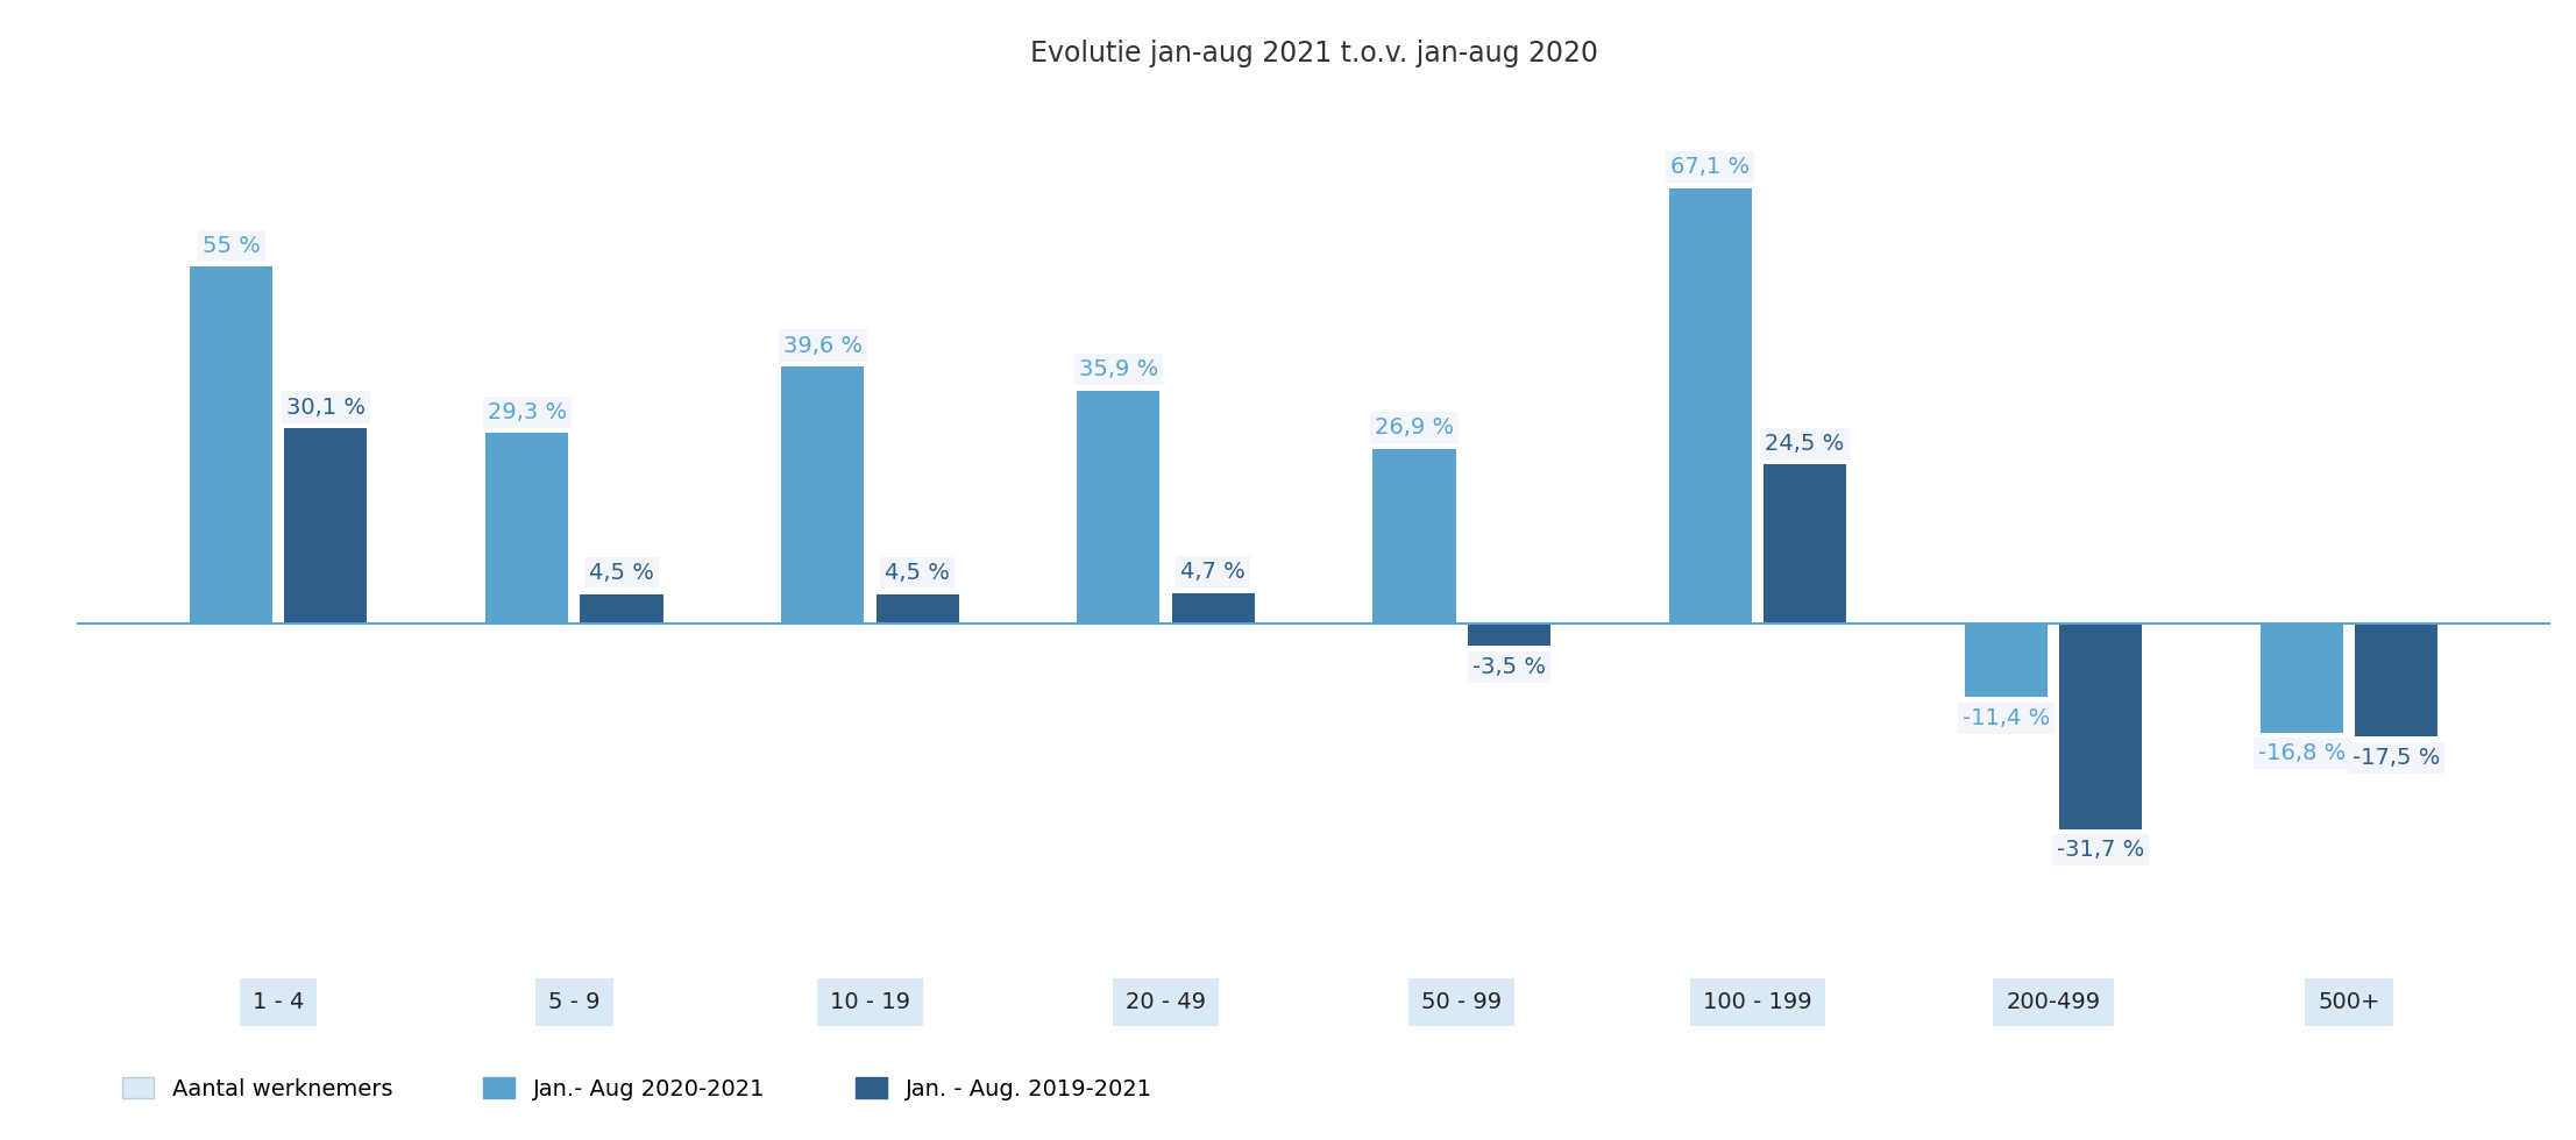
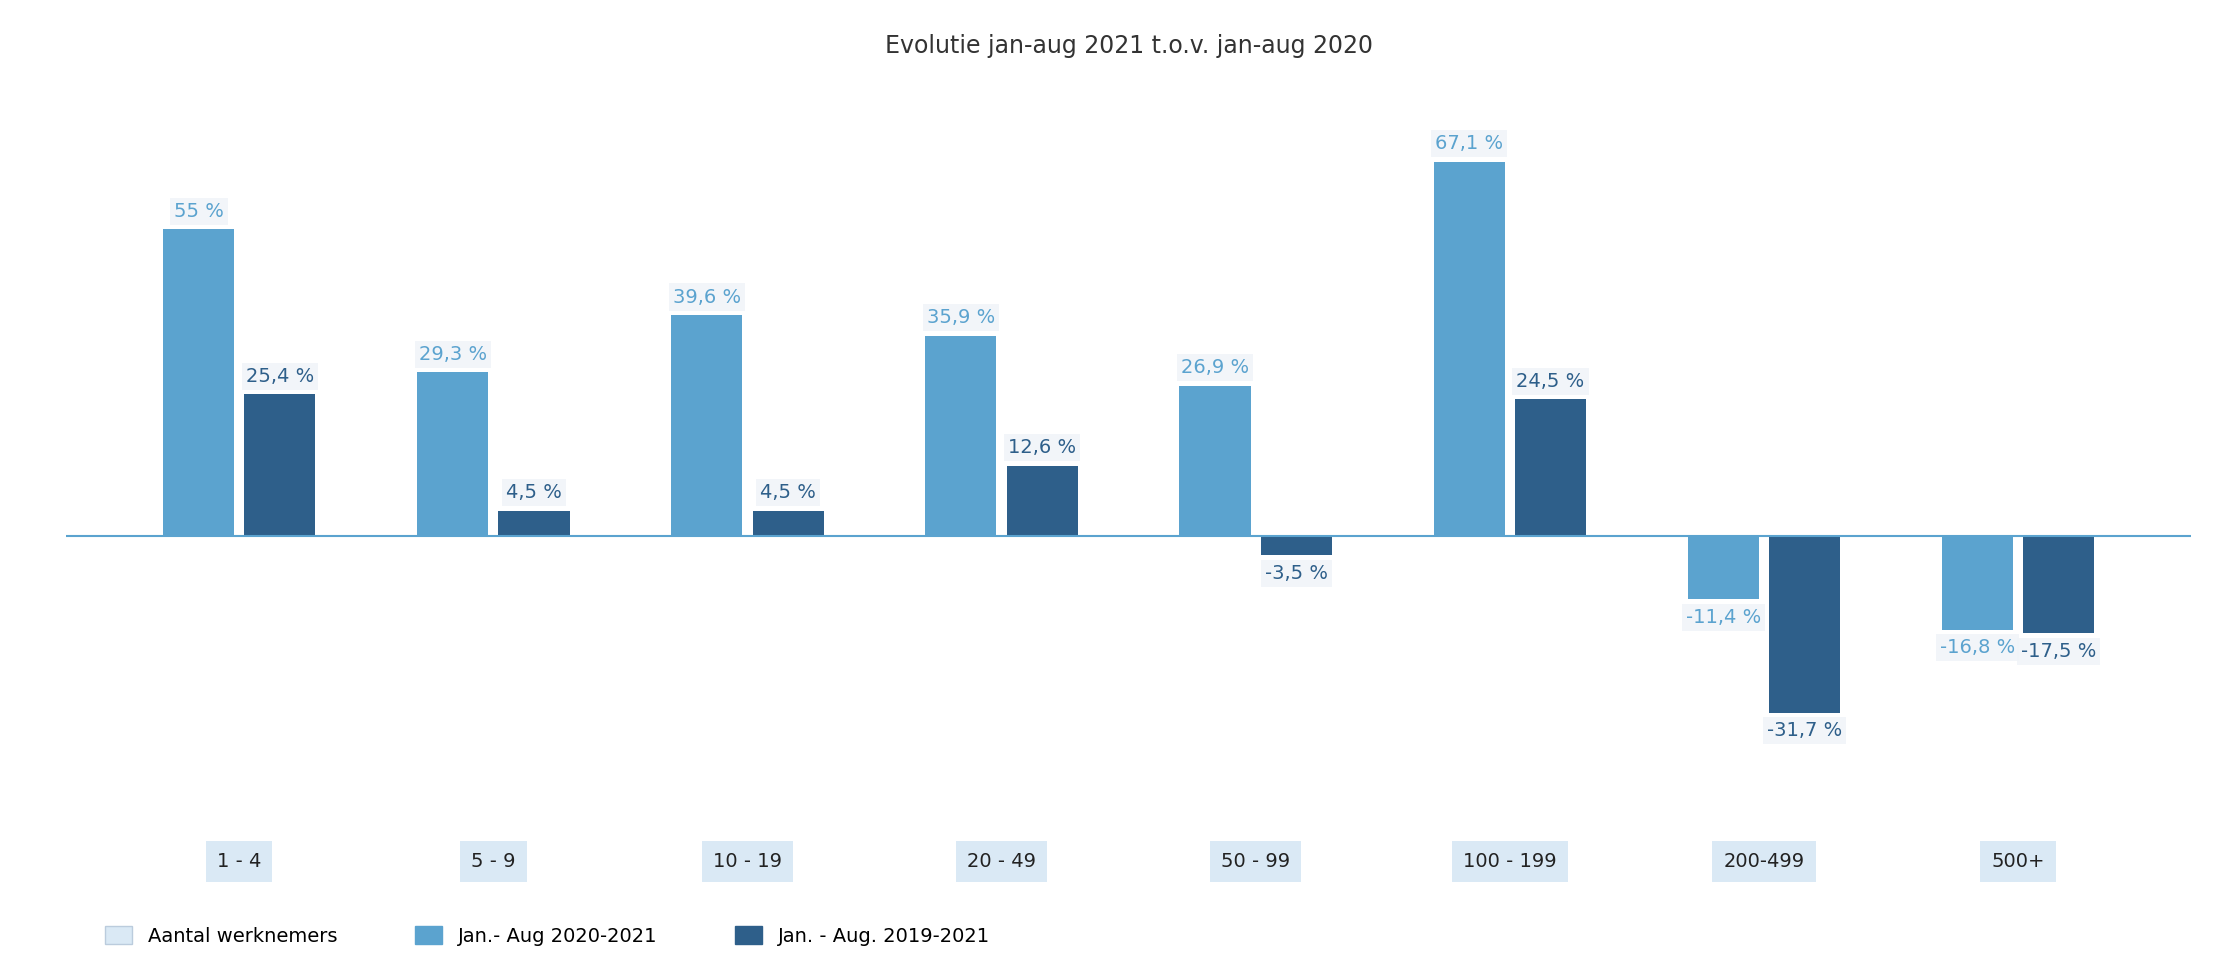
Jan. - Aug. 2019-2021/1 - 4: 30,1 -> 25,4
Jan. - Aug. 2019-2021/20 - 49: 4,7 -> 12,6
